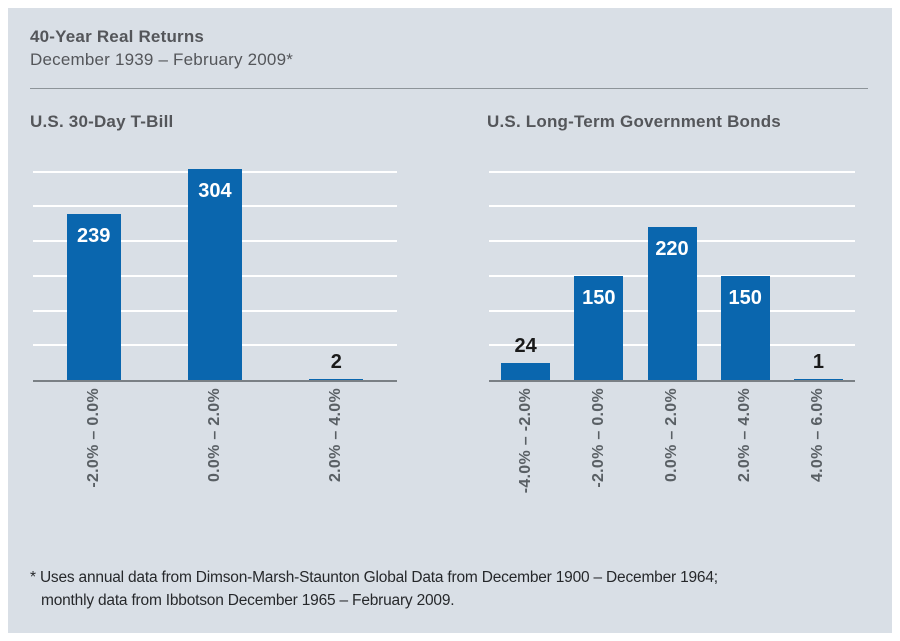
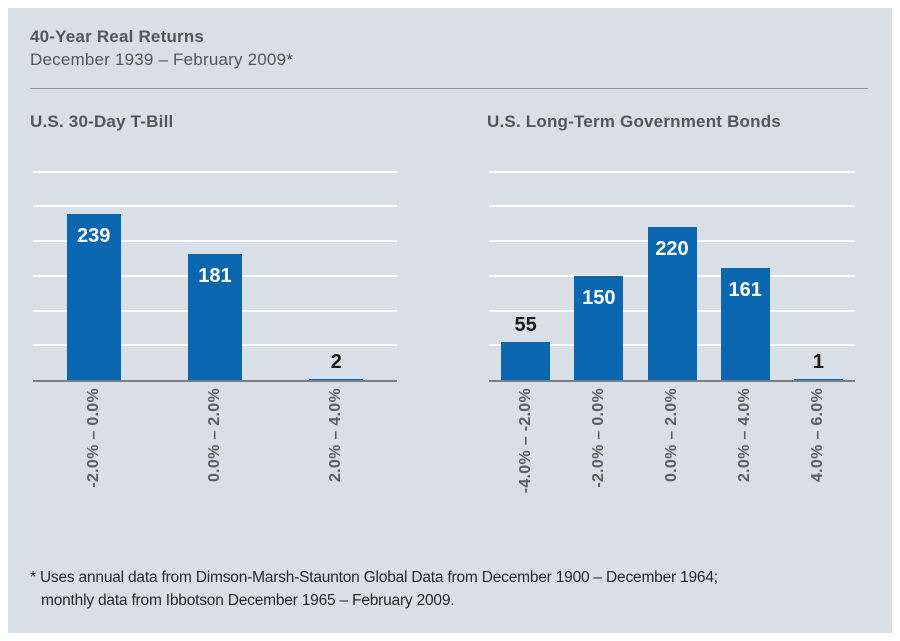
U.S. 30-Day T-Bill/0.0% – 2.0%: 304 -> 181
U.S. Long-Term Government Bonds/-4.0% – -2.0%: 24 -> 55
U.S. Long-Term Government Bonds/2.0% – 4.0%: 150 -> 161
